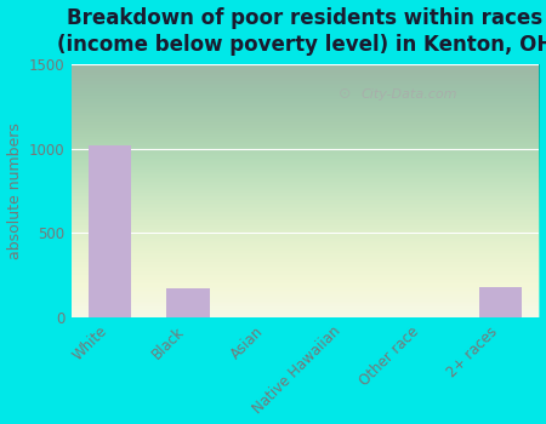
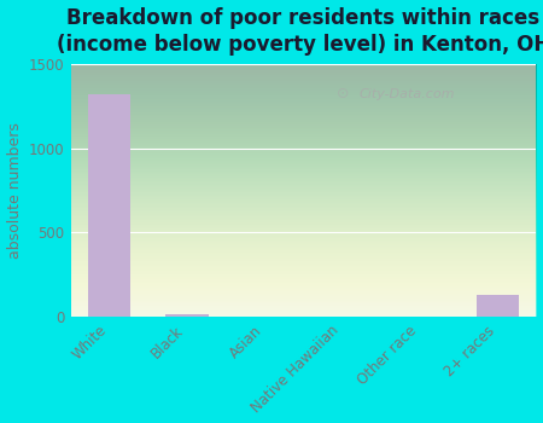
White: 1020 -> 1320
Black: 170 -> 20
2+ races: 180 -> 130
